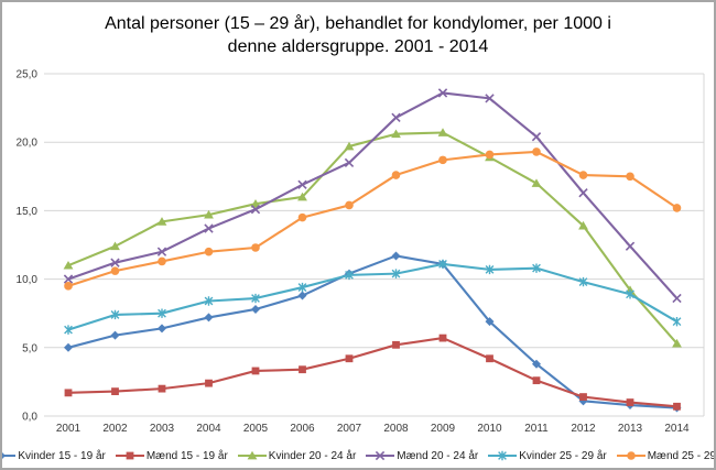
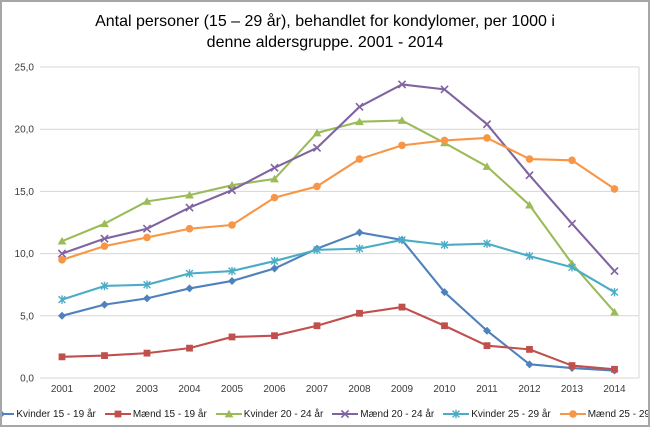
Mænd 15 - 19 år/2012: 1,4 -> 2,3
